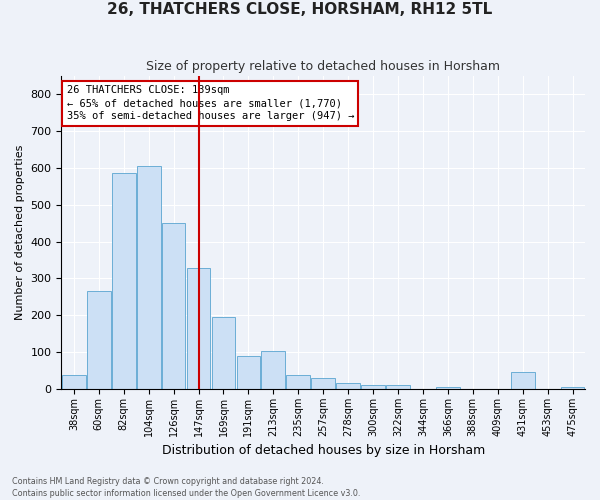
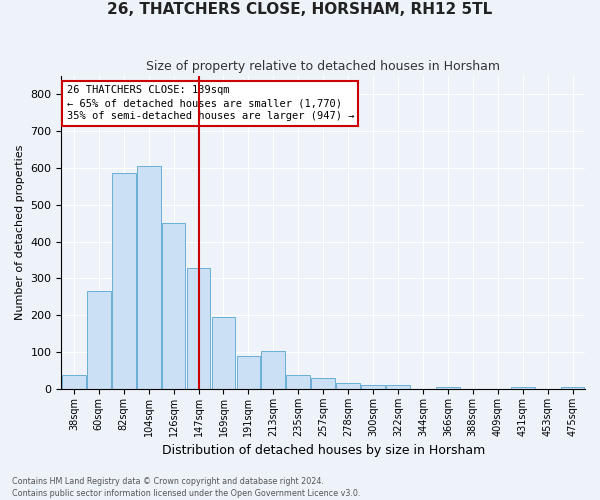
431sqm: 45 -> 6
